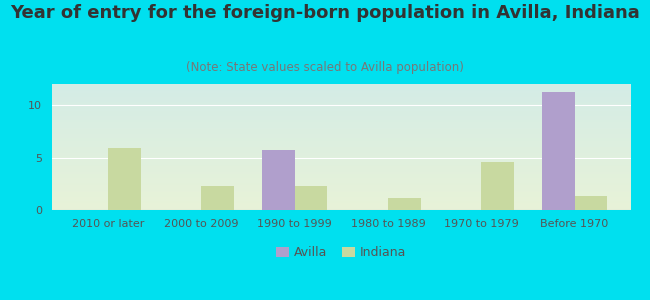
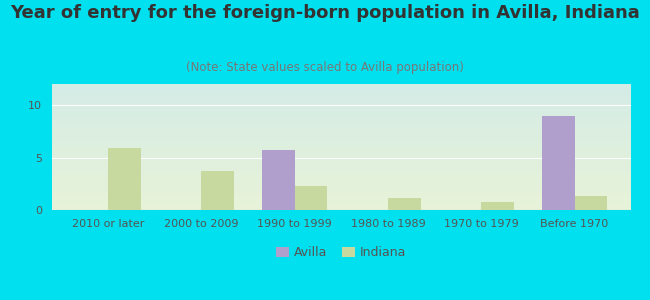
Indiana/2000 to 2009: 2.3 -> 3.7
Indiana/1970 to 1979: 4.6 -> 0.8
Avilla/Before 1970: 11.2 -> 9.0
